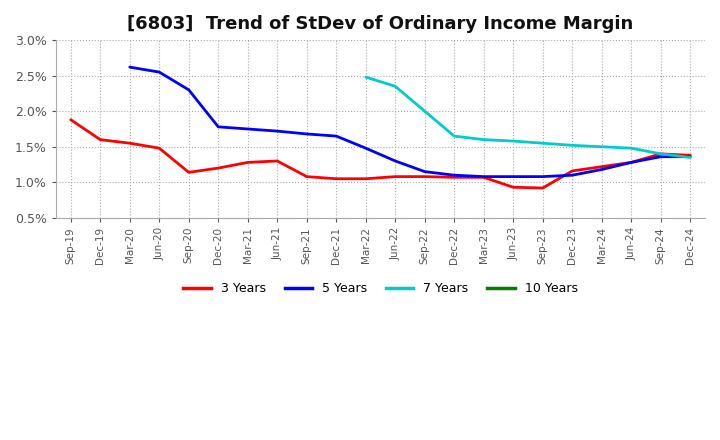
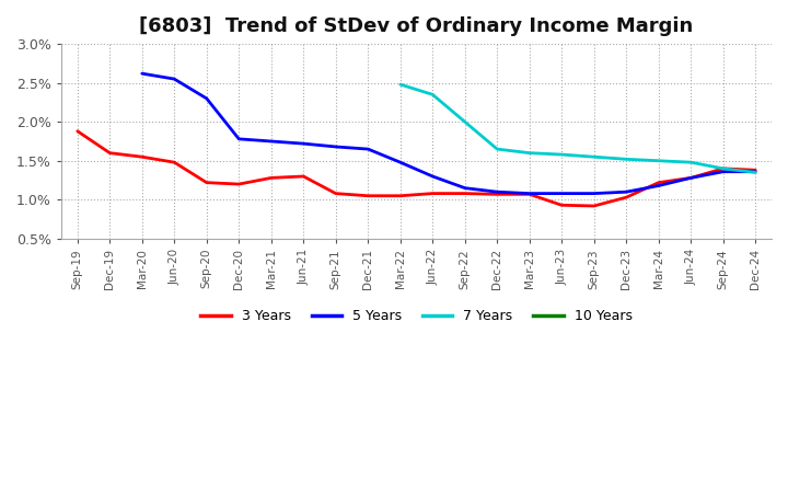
3 Years/Sep-20: 1.14% -> 1.22%
3 Years/Dec-23: 1.16% -> 1.03%
